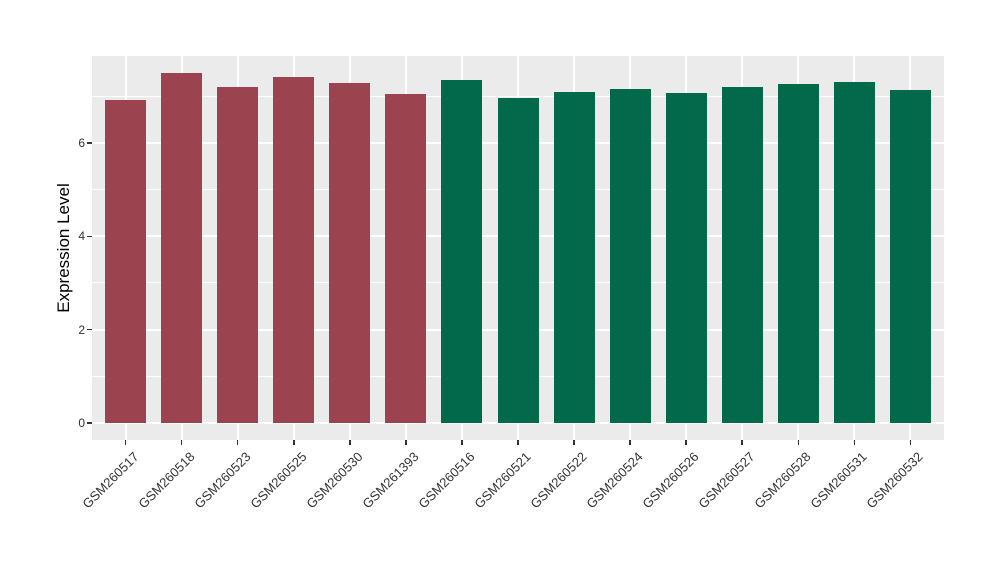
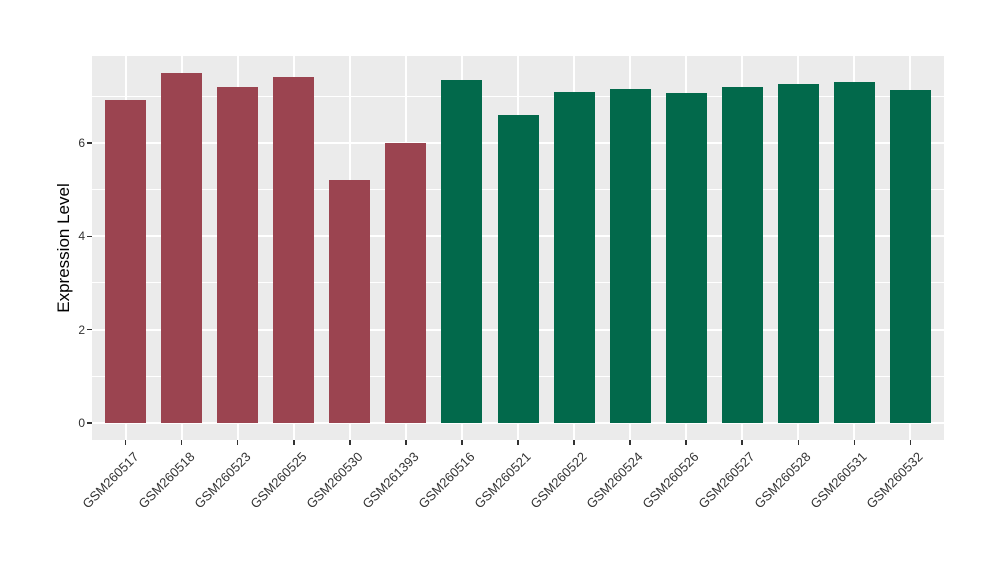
GSM260530: 7.3 -> 5.2
GSM261393: 7.0 -> 6.0
GSM260521: 7.0 -> 6.6
